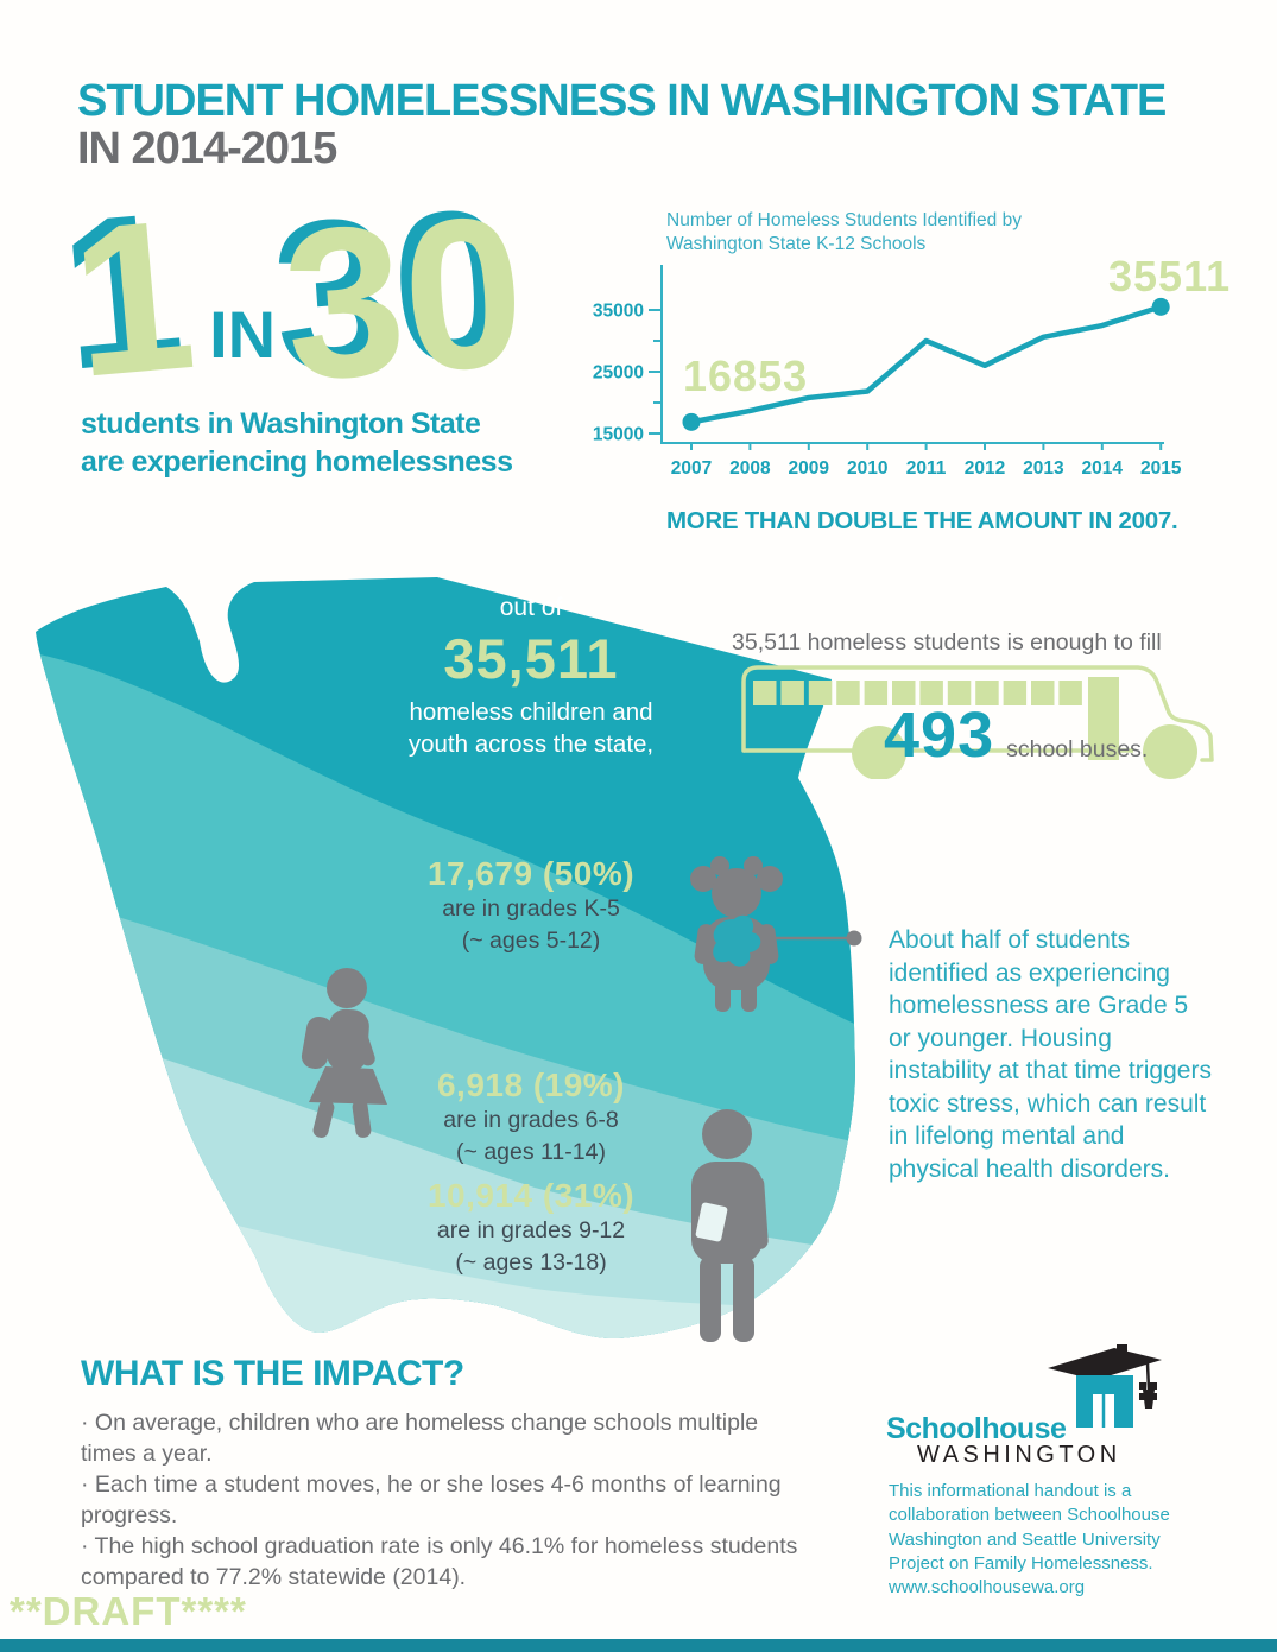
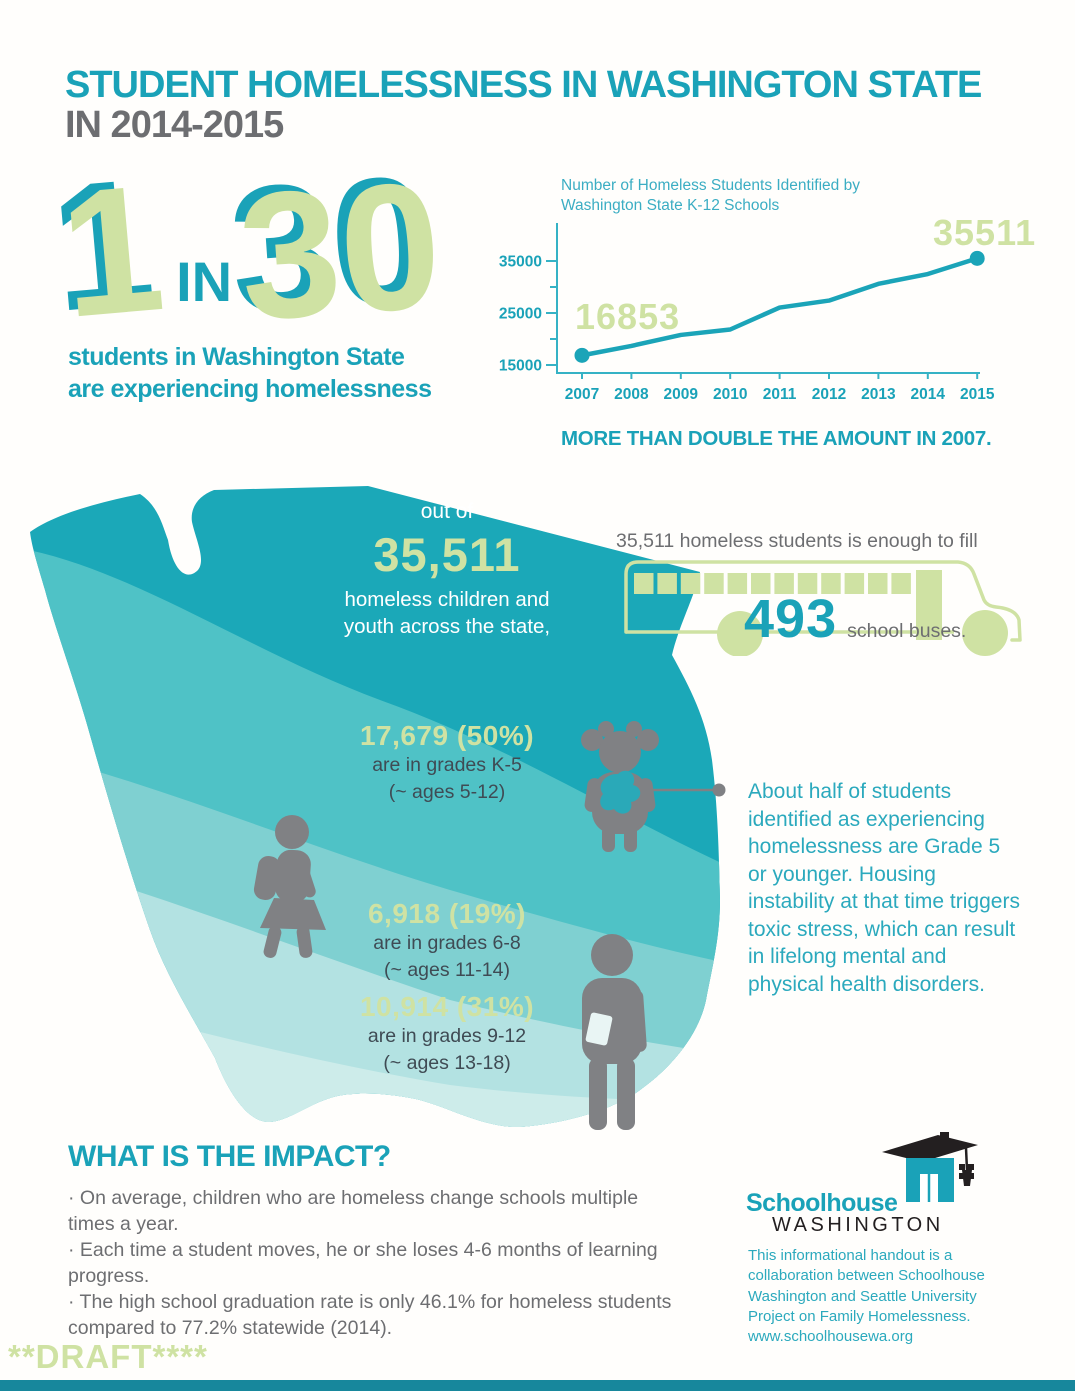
2011: 30000 -> 26000
2012: 26000 -> 27000
